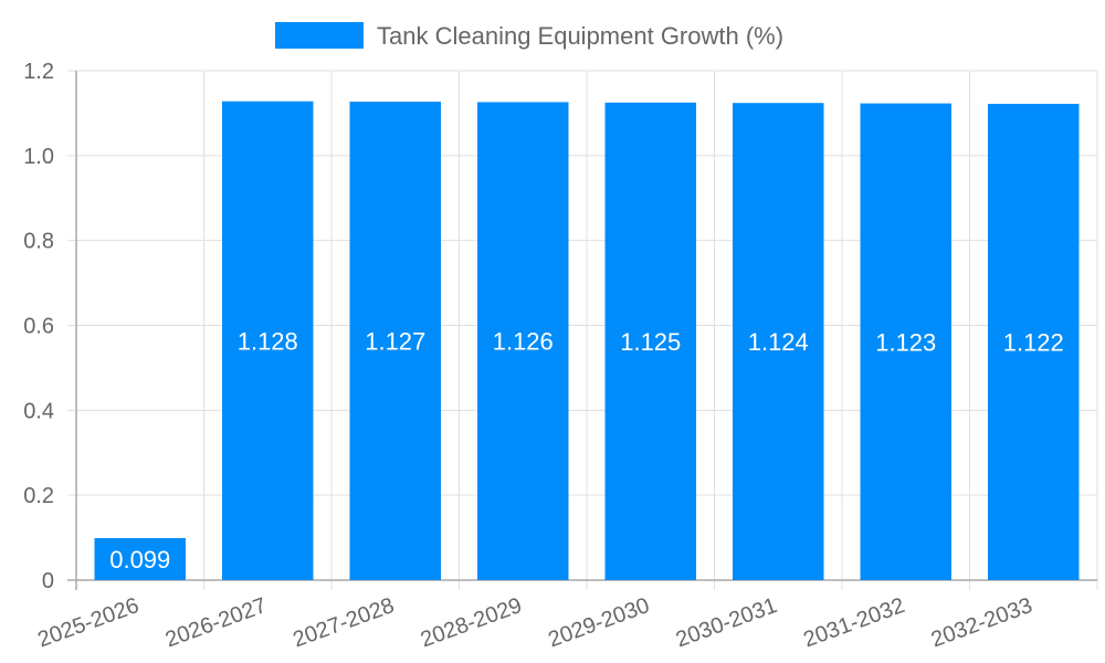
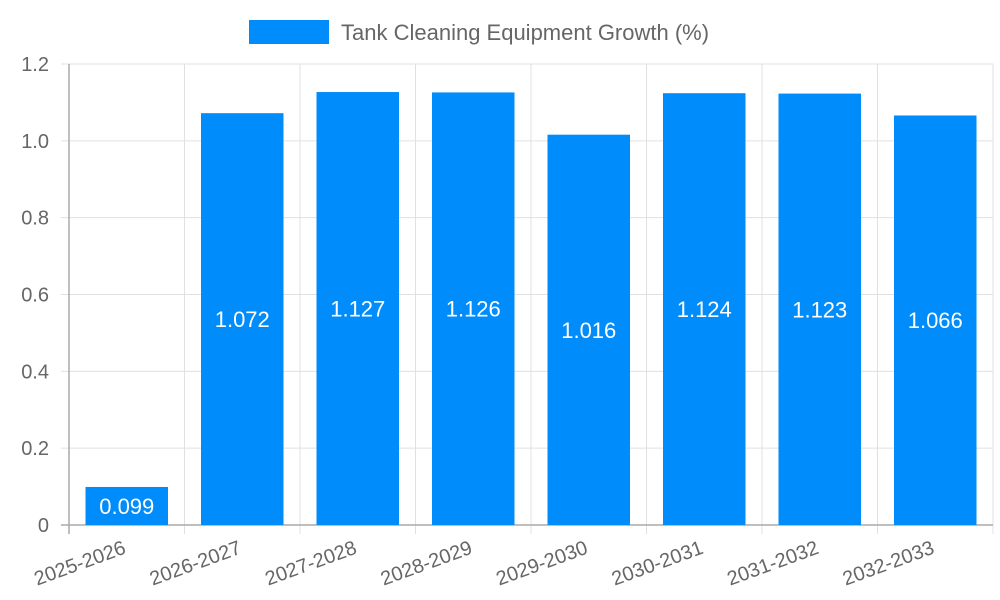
2026-2027: 1.128 -> 1.072
2029-2030: 1.125 -> 1.016
2032-2033: 1.122 -> 1.066
